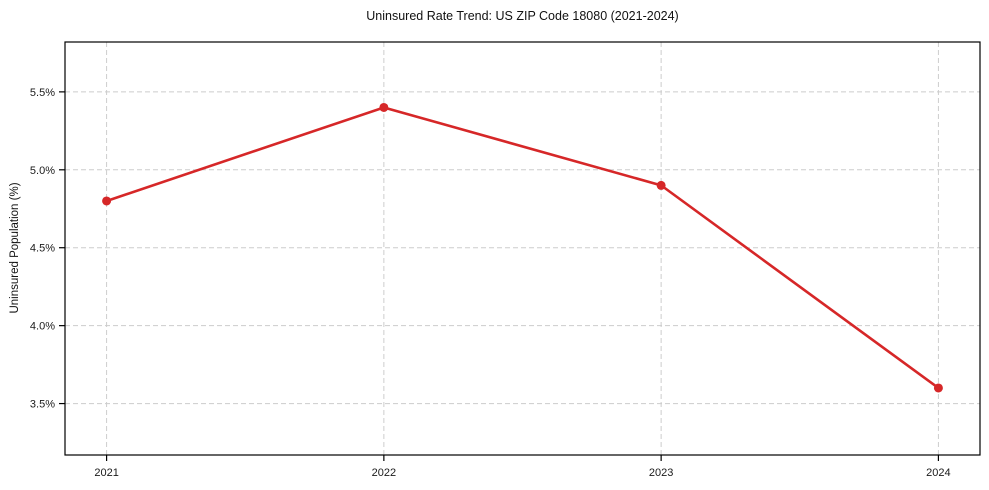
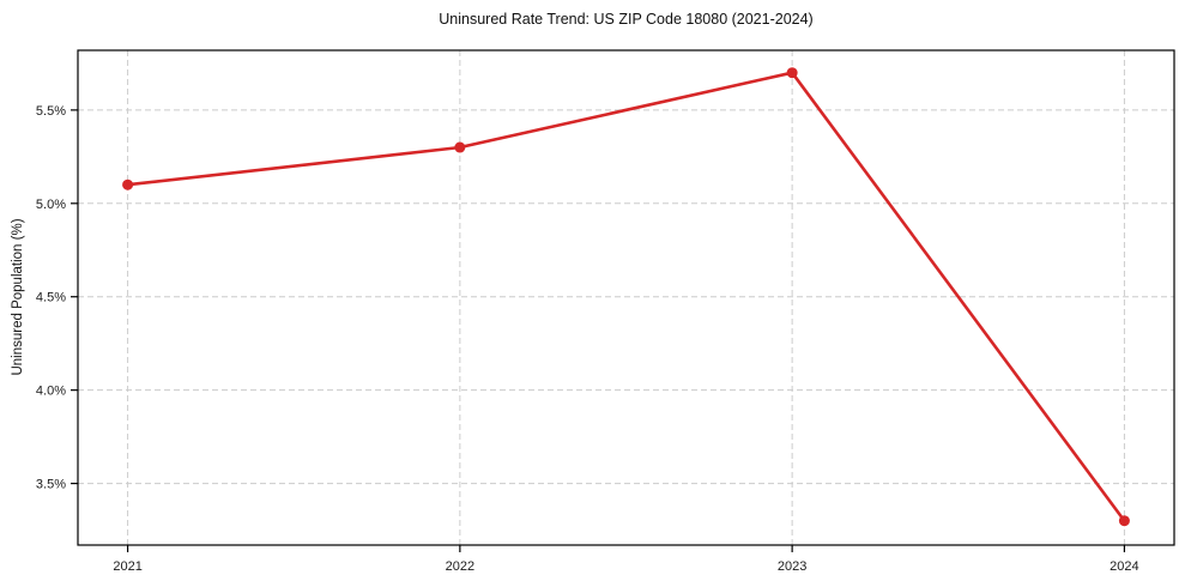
2021: 4.8% -> 5.1%
2022: 5.4% -> 5.3%
2023: 4.9% -> 5.7%
2024: 3.6% -> 3.3%
